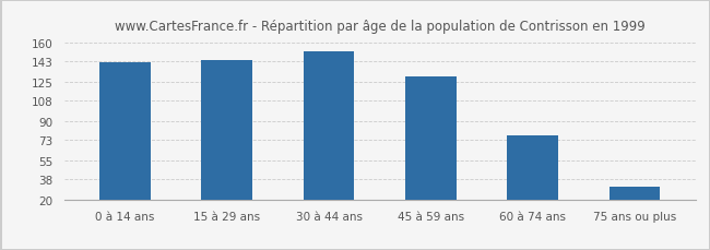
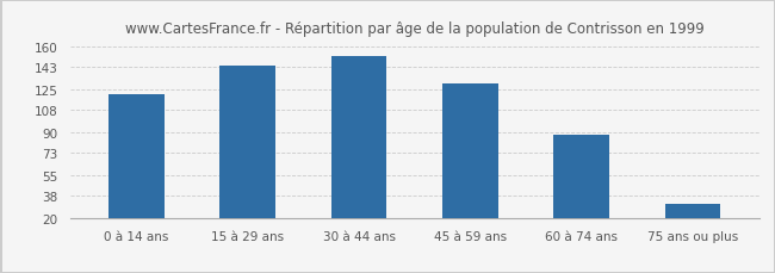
0 à 14 ans: 142 -> 121
60 à 74 ans: 77 -> 88
